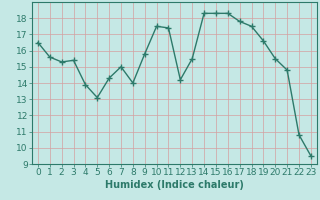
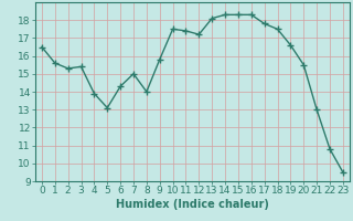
12: 14.2 -> 17.2
13: 15.5 -> 18.1
21: 14.8 -> 13.0
